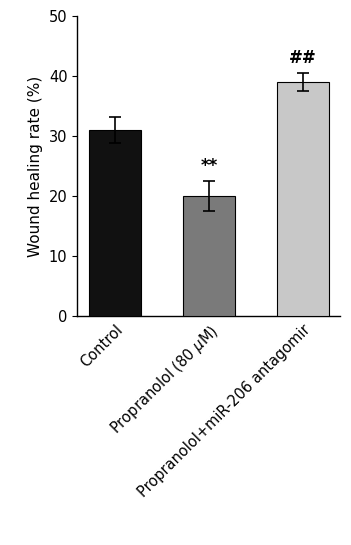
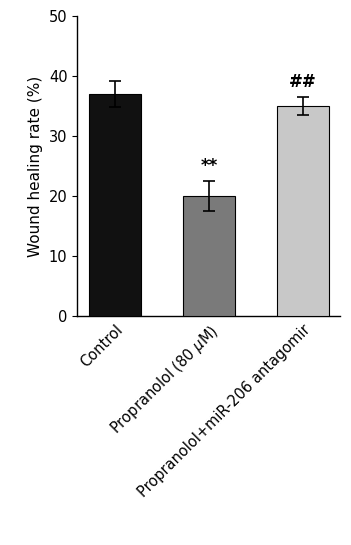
Control: 31 -> 37
Propranolol+miR-206 antagomir: 39 -> 35
